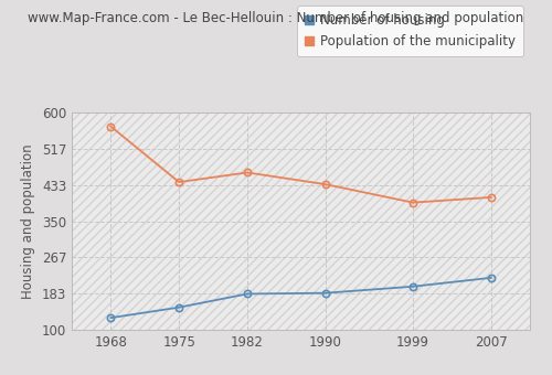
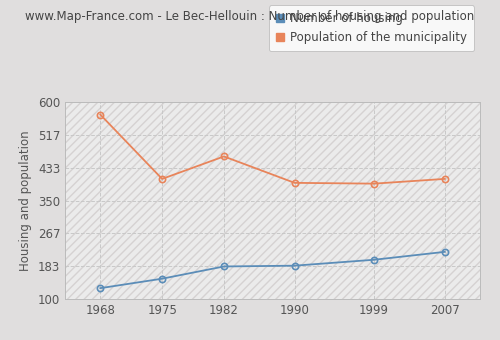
Population of the municipality/1975: 440 -> 405
Population of the municipality/1990: 435 -> 395
